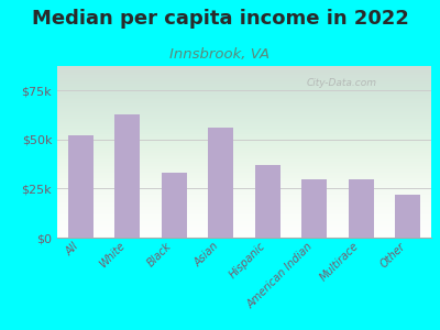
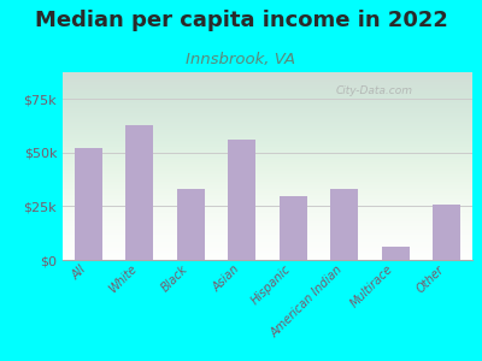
Hispanic: $37k -> $30k
American Indian: $30k -> $33k
Multirace: $30k -> $6k
Other: $22k -> $26k
